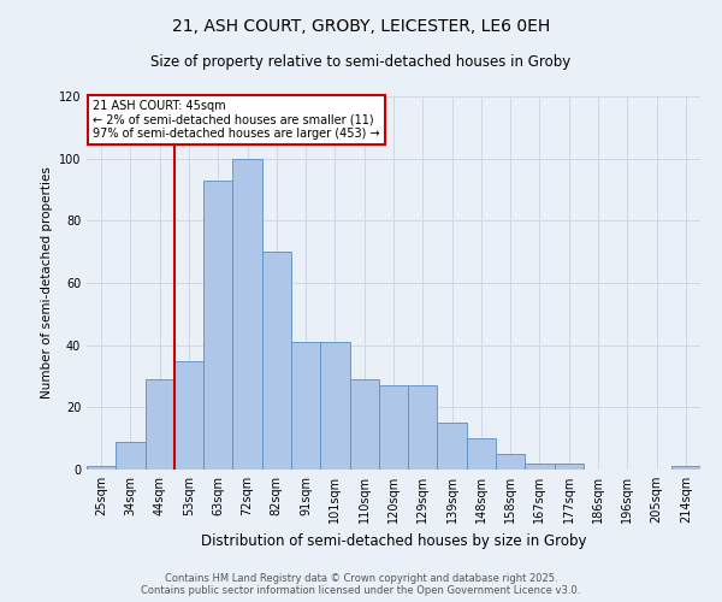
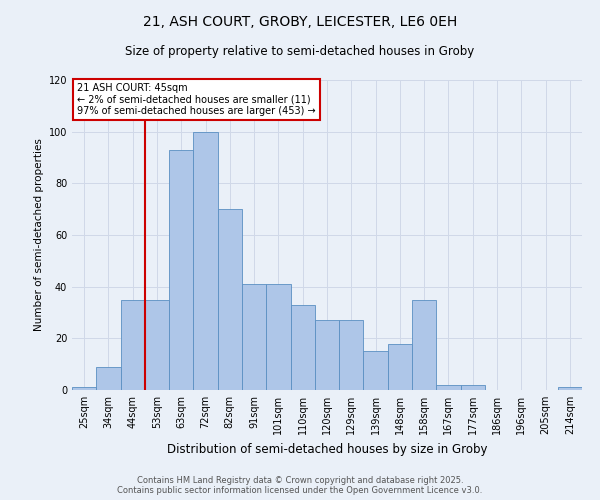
44sqm: 29 -> 35
110sqm: 29 -> 33
148sqm: 10 -> 18
158sqm: 5 -> 35
